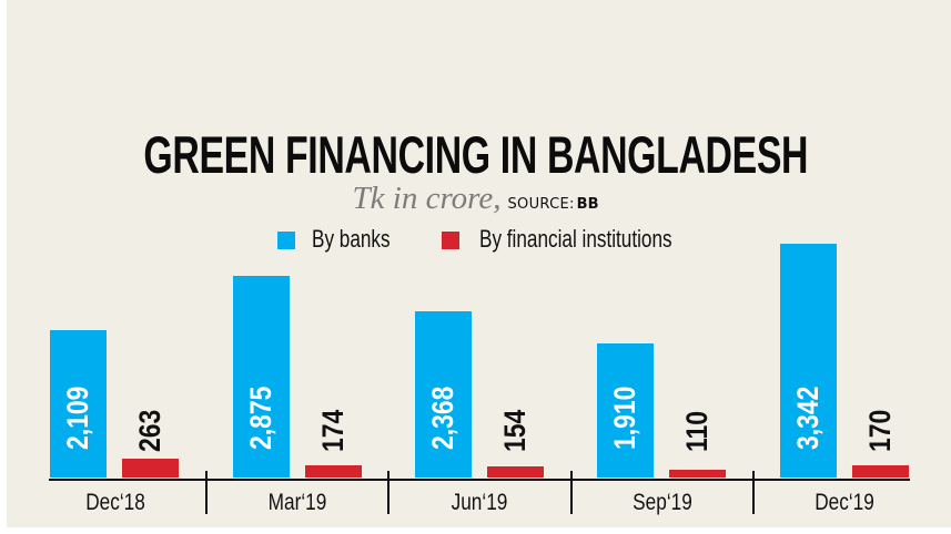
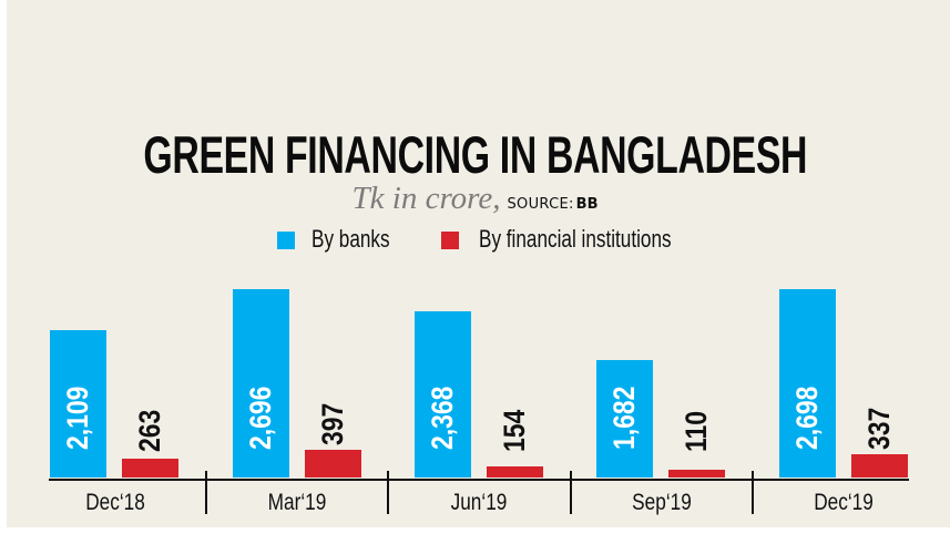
By banks/Mar‘19: 2,875 -> 2,696
By financial institutions/Mar‘19: 174 -> 397
By banks/Sep‘19: 1,910 -> 1,682
By banks/Dec‘19: 3,342 -> 2,698
By financial institutions/Dec‘19: 170 -> 337
